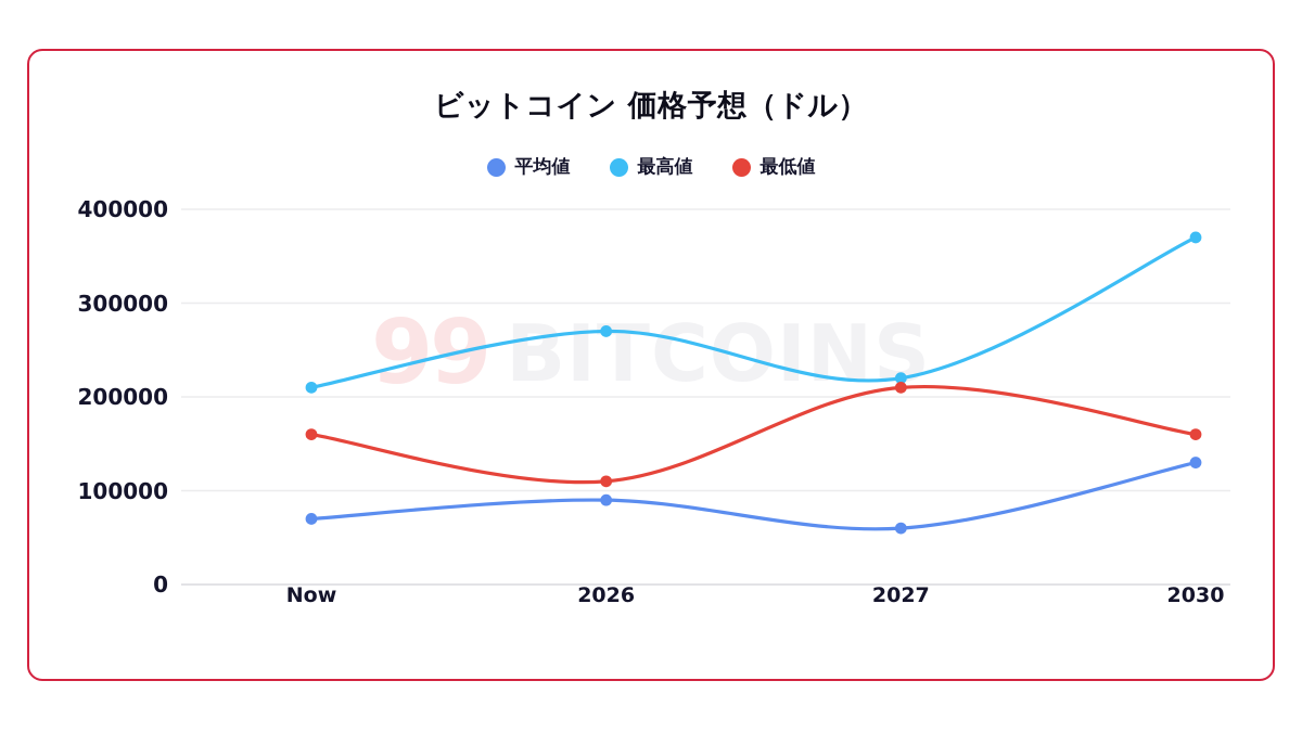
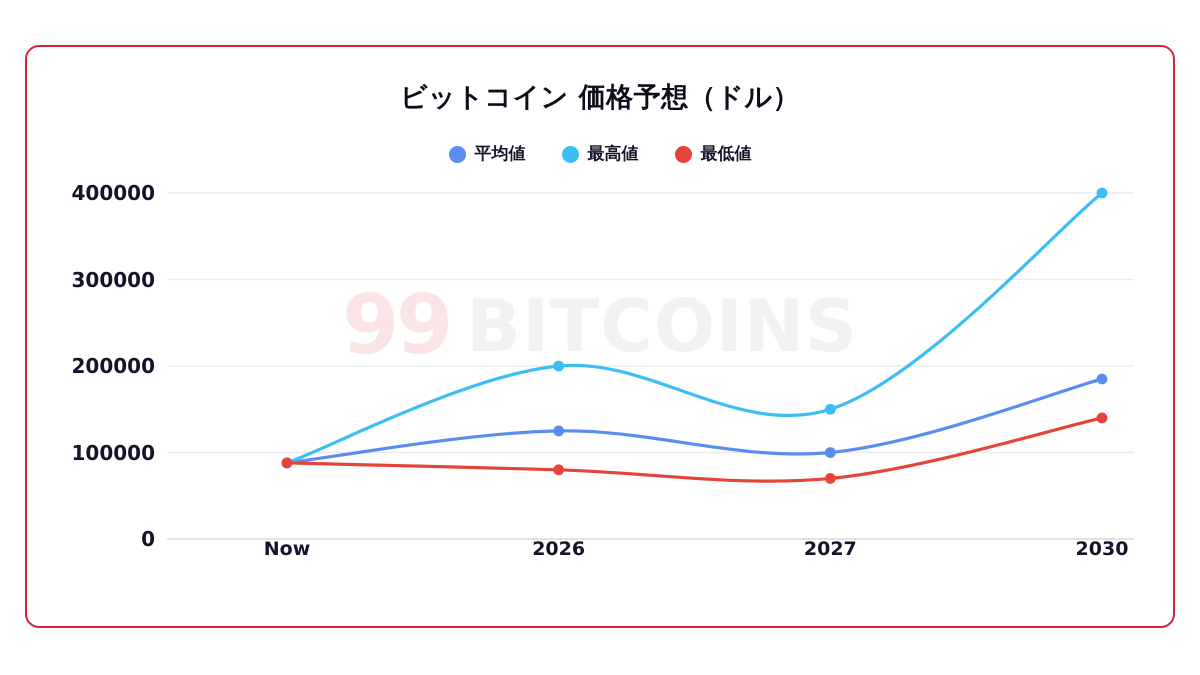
平均値/Now: 70000 -> 90000
最高値/Now: 210000 -> 90000
最低値/Now: 160000 -> 90000
平均値/2026: 90000 -> 120000
最高値/2026: 270000 -> 200000
最低値/2026: 110000 -> 80000
平均値/2027: 60000 -> 100000
最高値/2027: 220000 -> 150000
最低値/2027: 210000 -> 70000
平均値/2030: 130000 -> 180000
最高値/2030: 370000 -> 400000
最低値/2030: 160000 -> 140000
